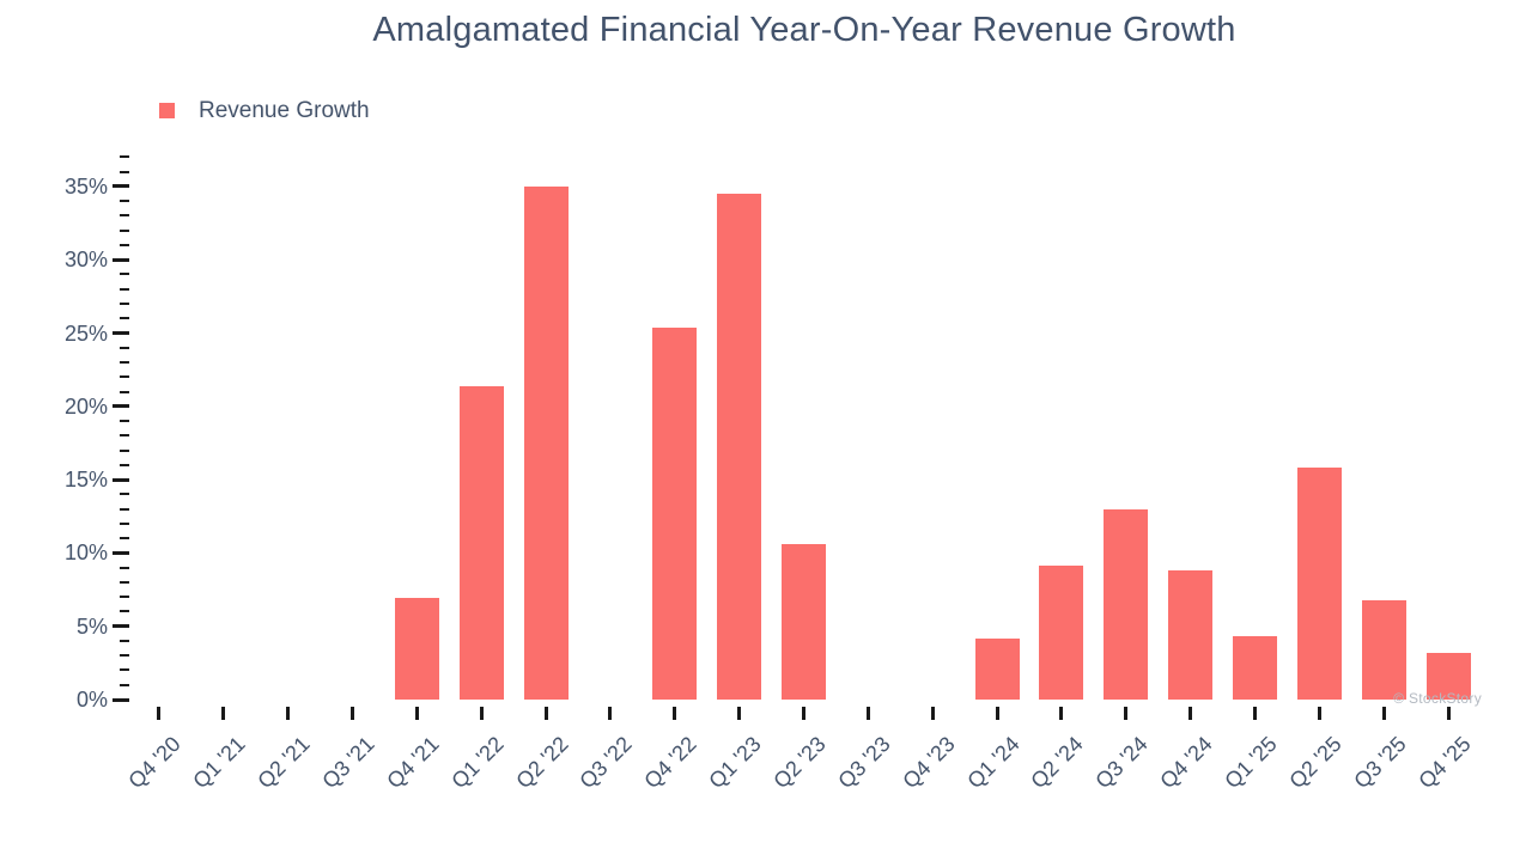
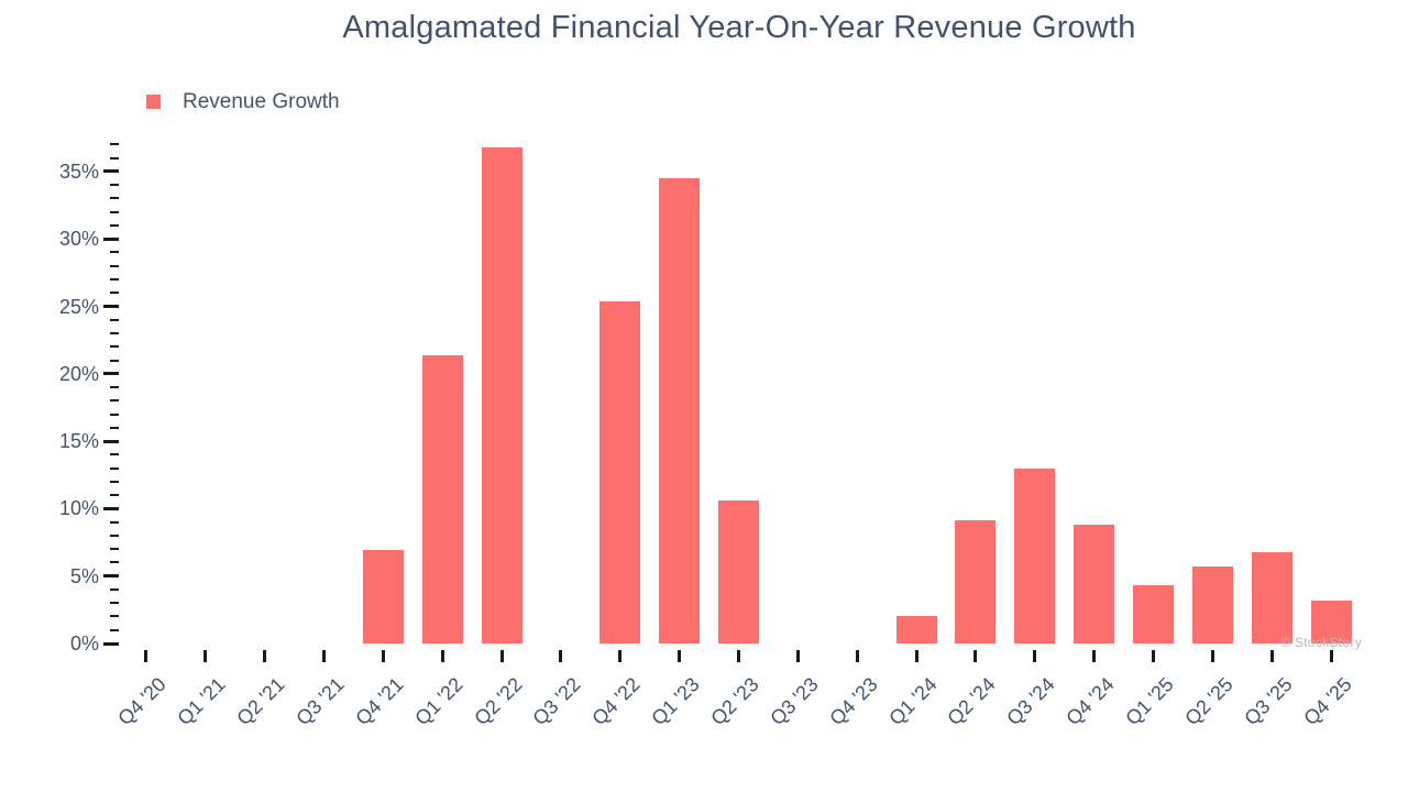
Q2 '22: 35.0% -> 36.8%
Q1 '24: 4.2% -> 2.0%
Q2 '25: 15.8% -> 5.7%
